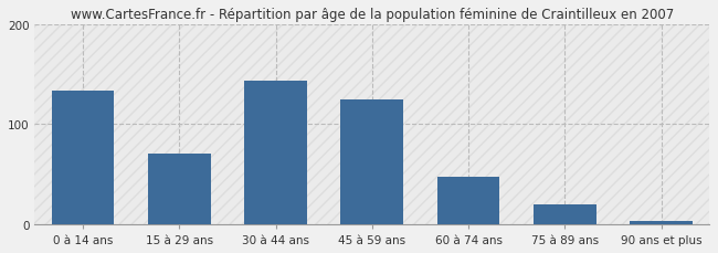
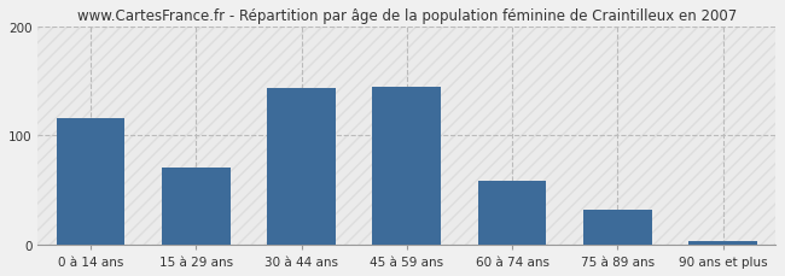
0 à 14 ans: 133 -> 116
45 à 59 ans: 124 -> 144
60 à 74 ans: 47 -> 58
75 à 89 ans: 20 -> 32
